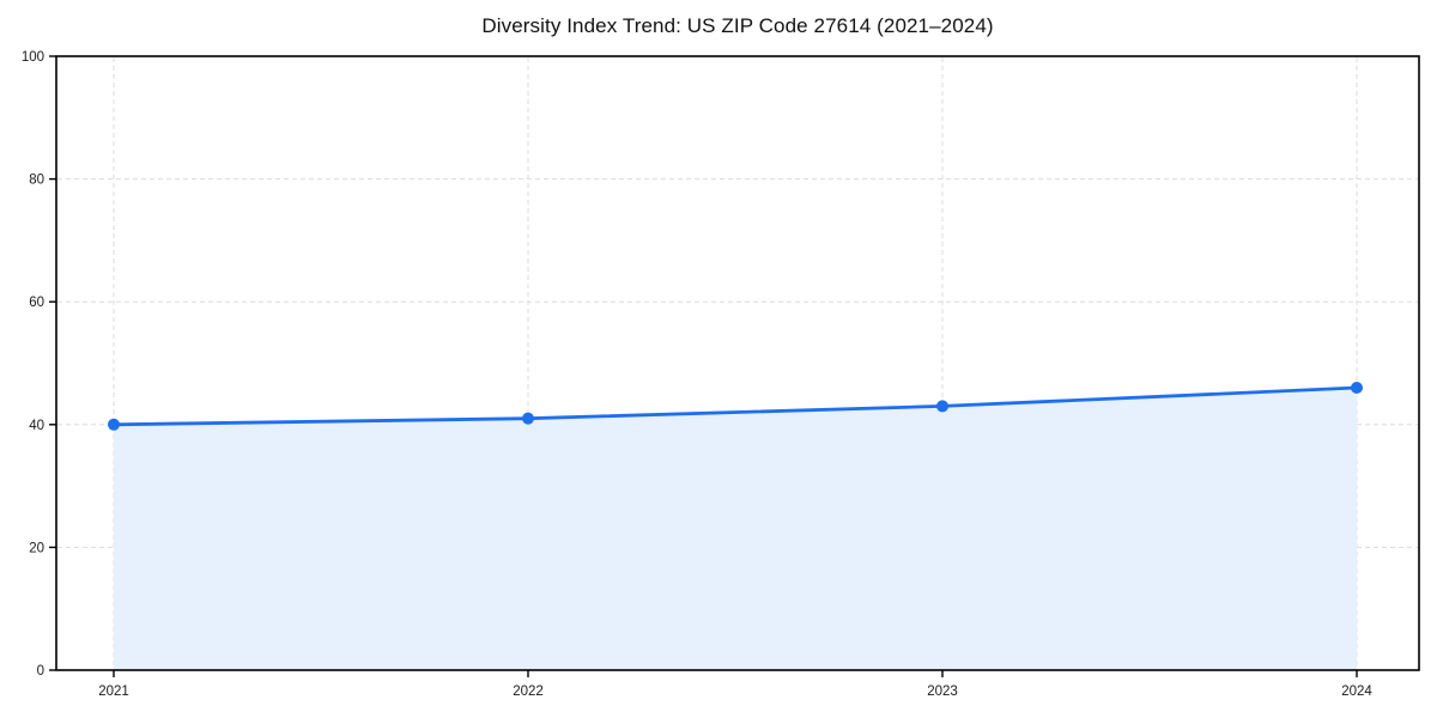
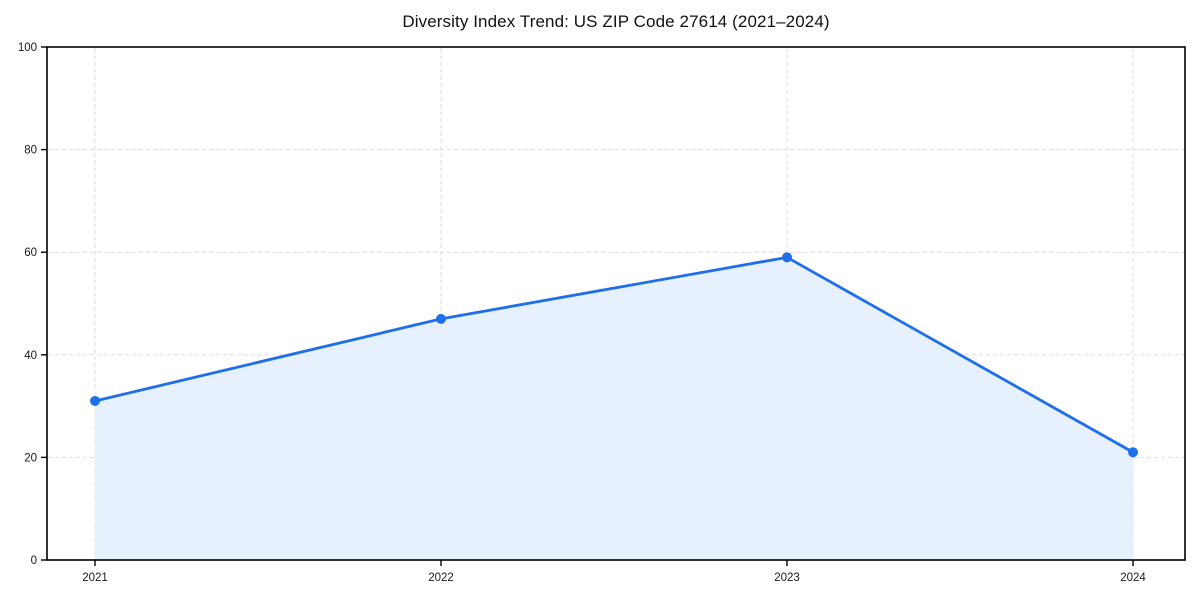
2021: 40 -> 31
2022: 41 -> 47
2023: 43 -> 59
2024: 46 -> 21
